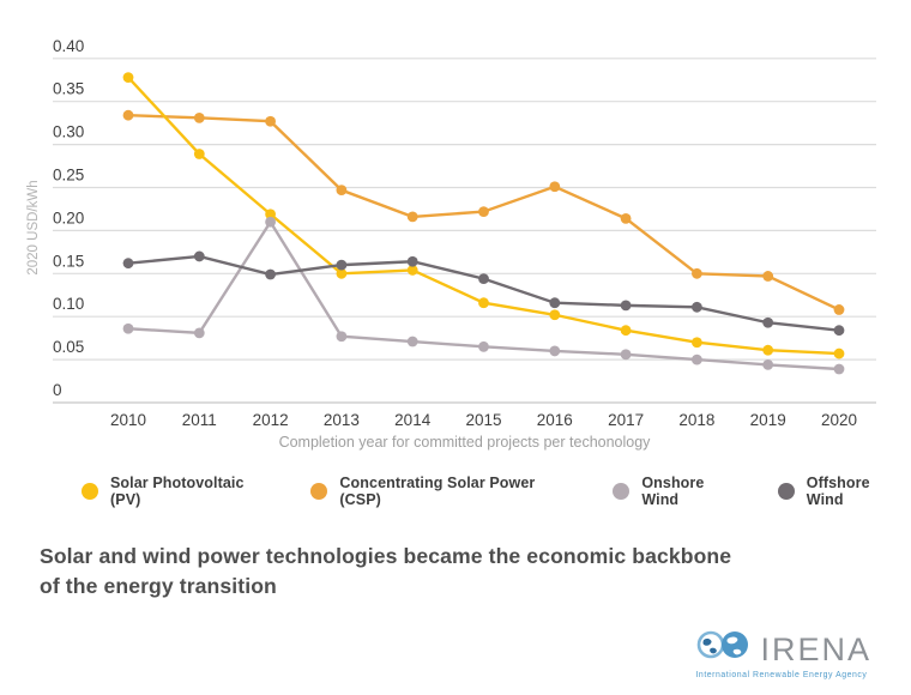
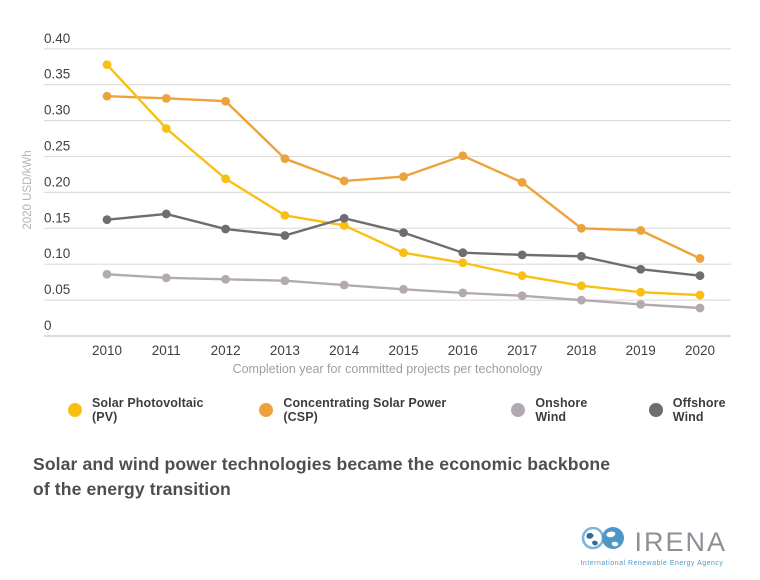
Onshore Wind/2012: 0.21 -> 0.08
Solar Photovoltaic (PV)/2013: 0.15 -> 0.17
Offshore Wind/2013: 0.16 -> 0.14
